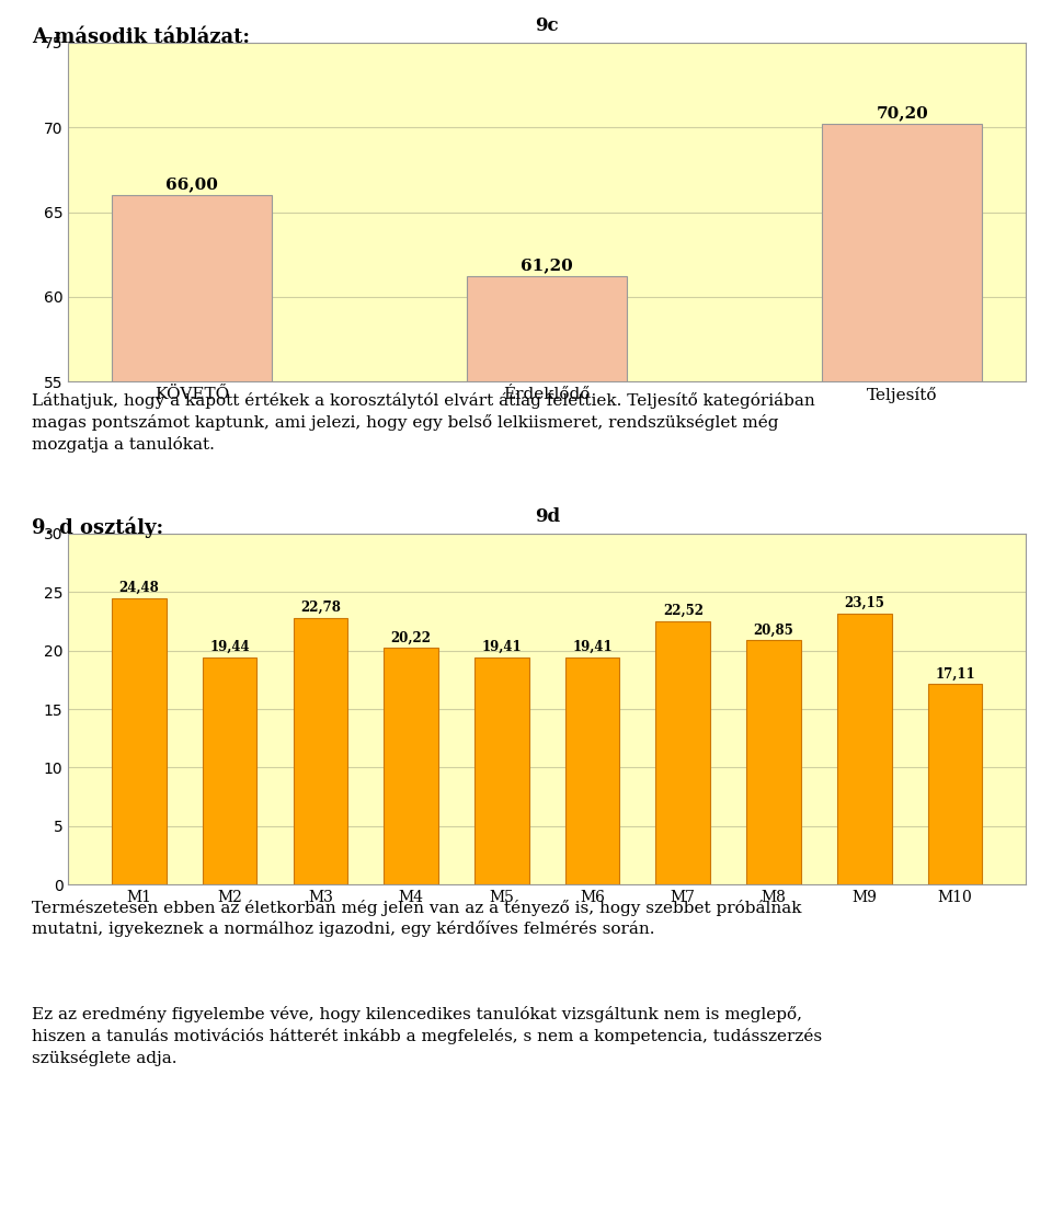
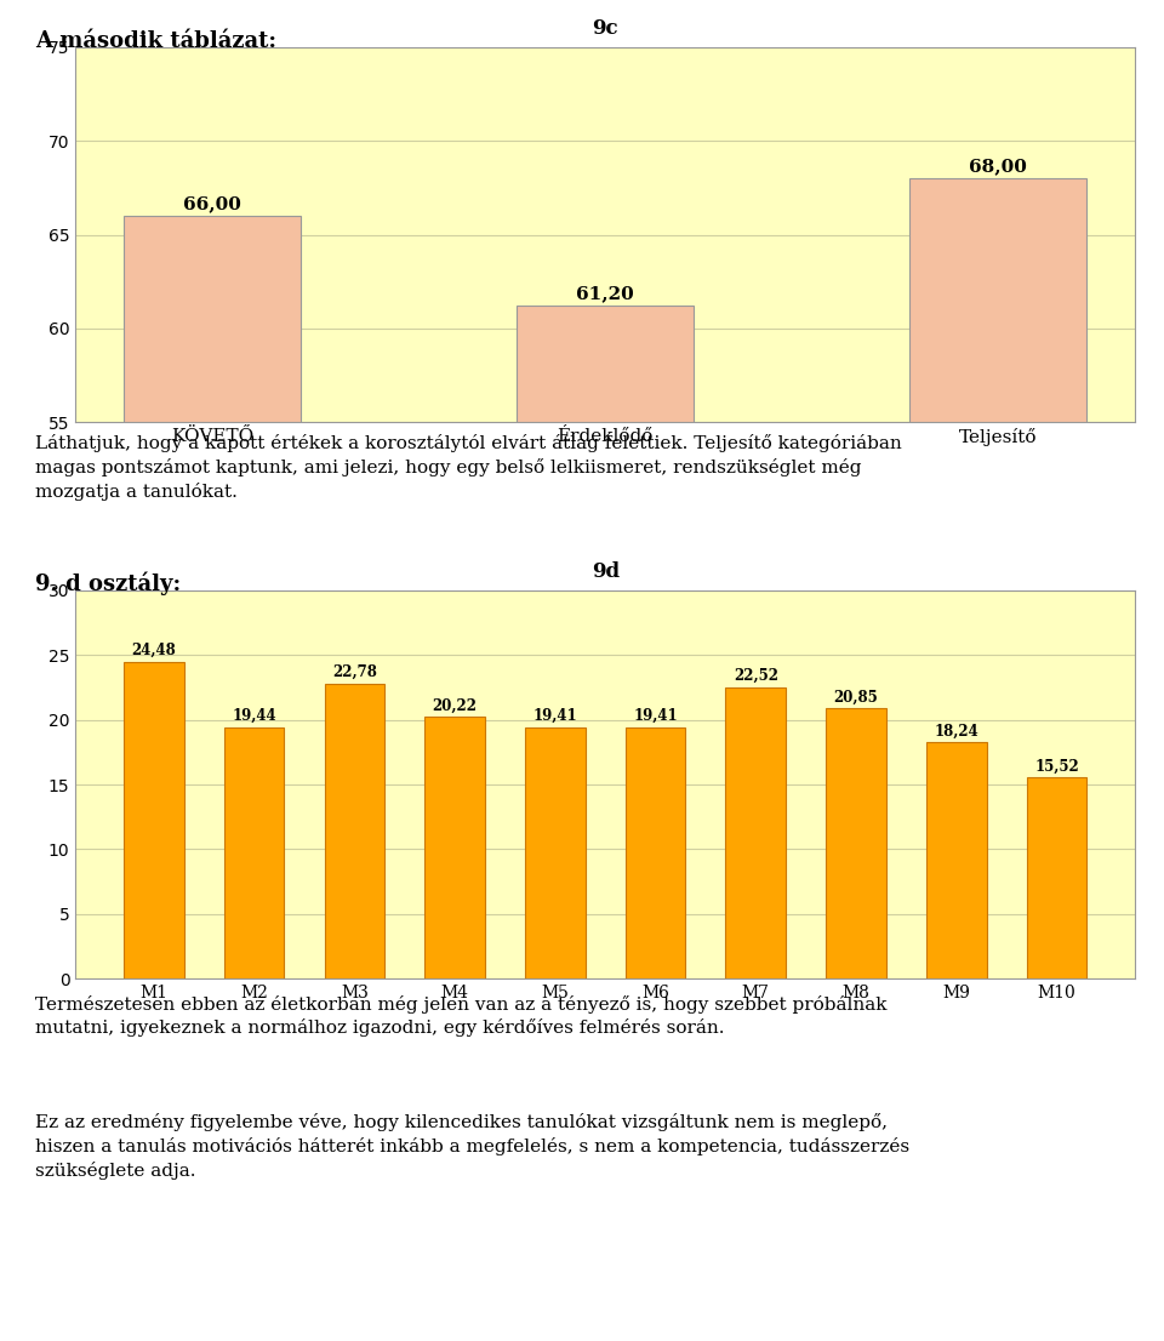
9c/Teljesítő: 70,20 -> 68,00
9d/M9: 23,15 -> 18,24
9d/M10: 17,11 -> 15,52
